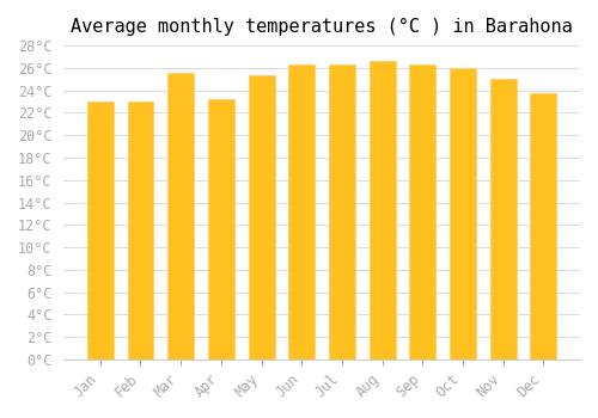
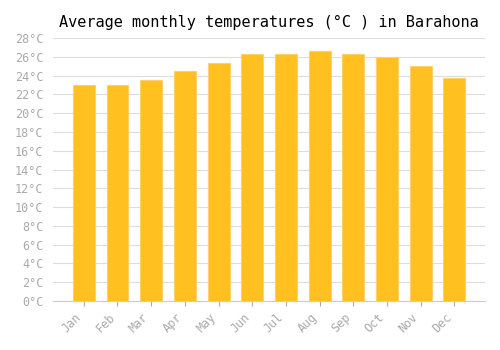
Mar: 25.6°C -> 23.5°C
Apr: 23.2°C -> 24.5°C
